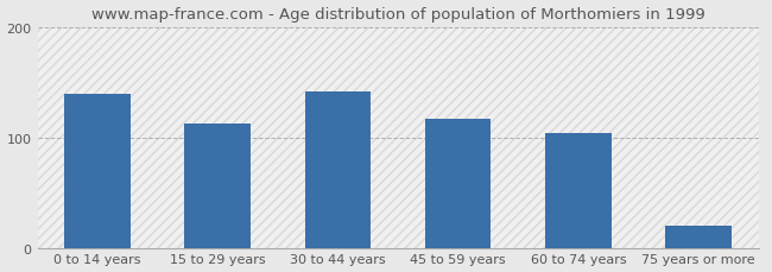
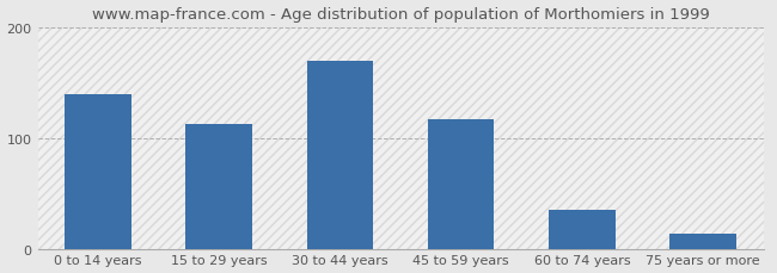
30 to 44 years: 142 -> 170
60 to 74 years: 104 -> 35
75 years or more: 20 -> 14
